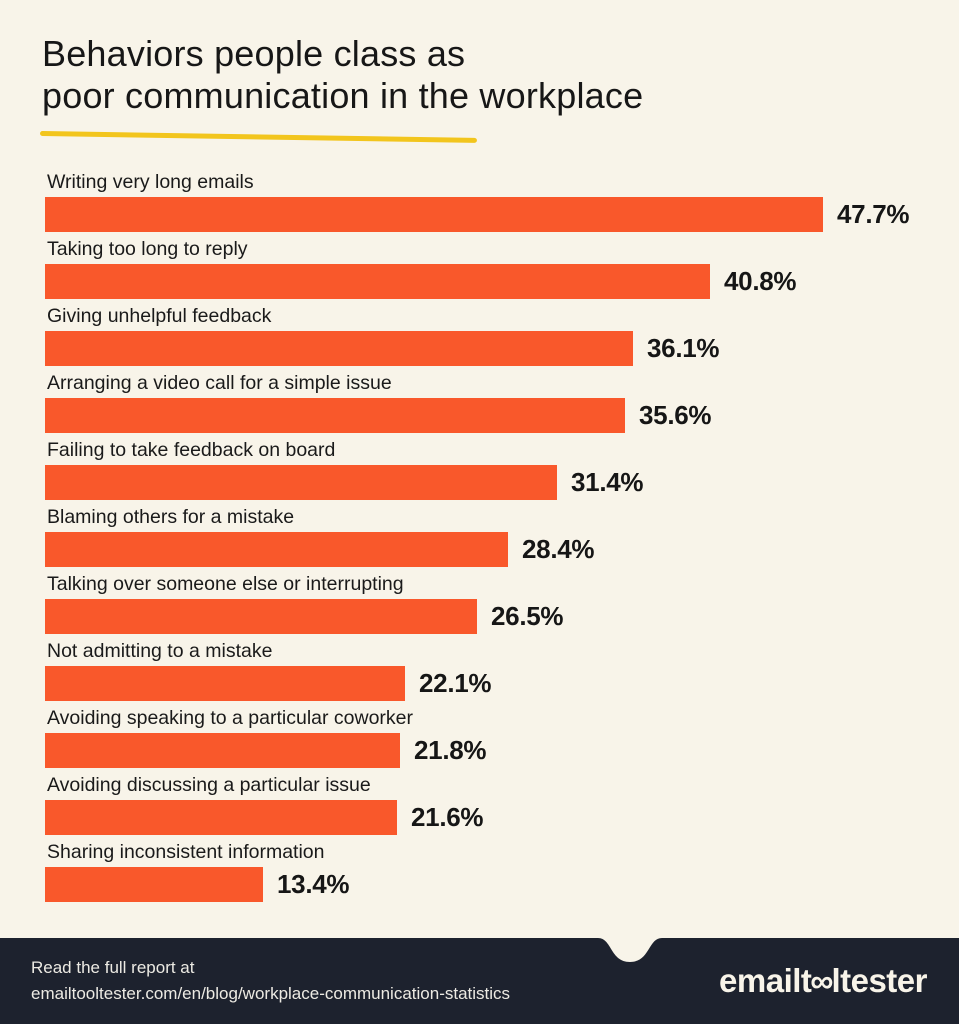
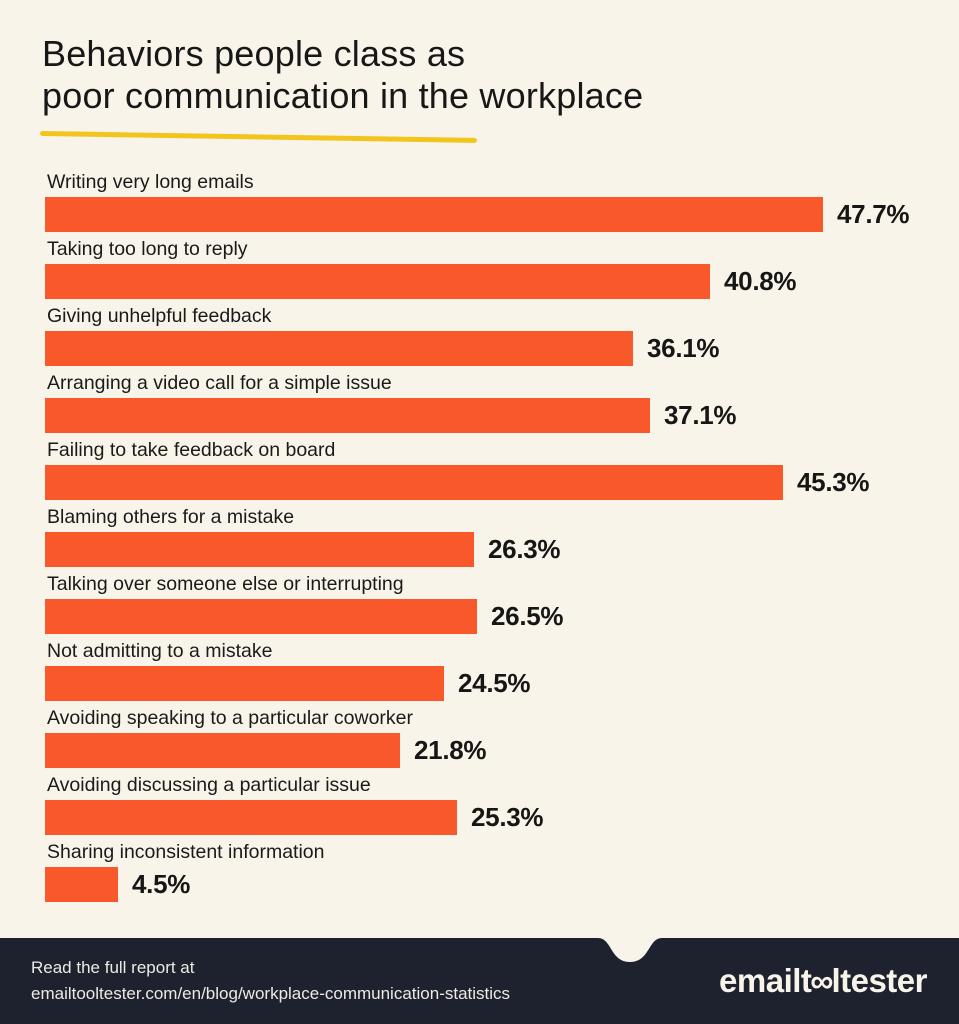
Arranging a video call for a simple issue: 35.6% -> 37.1%
Failing to take feedback on board: 31.4% -> 45.3%
Blaming others for a mistake: 28.4% -> 26.3%
Not admitting to a mistake: 22.1% -> 24.5%
Avoiding discussing a particular issue: 21.6% -> 25.3%
Sharing inconsistent information: 13.4% -> 4.5%
